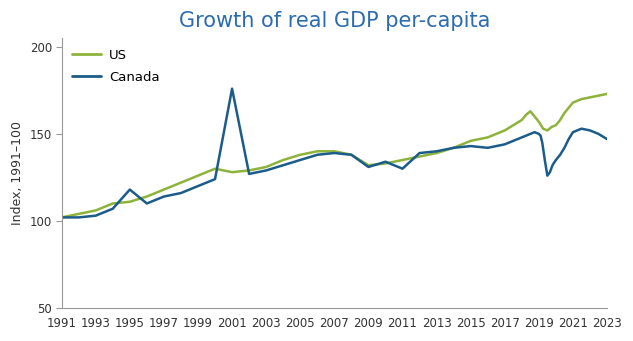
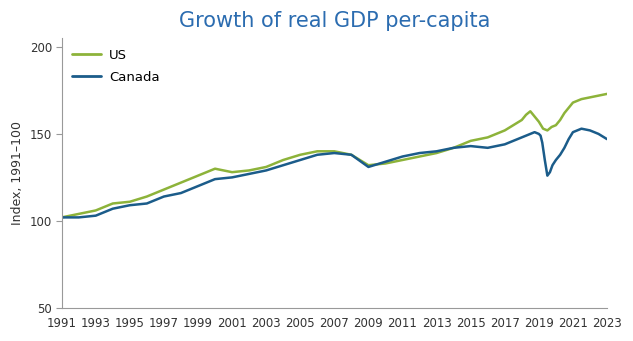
Canada/1995: 118 -> 109
Canada/2001: 176 -> 125
Canada/2011: 130 -> 137
